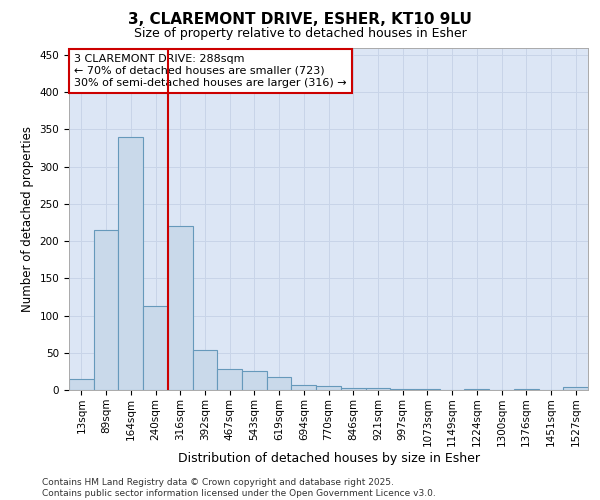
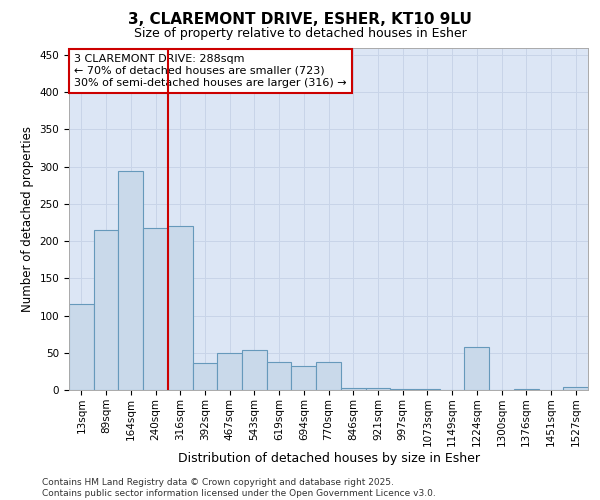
13sqm: 15 -> 116
164sqm: 340 -> 294
240sqm: 113 -> 218
392sqm: 54 -> 36
467sqm: 28 -> 50
543sqm: 25 -> 54
619sqm: 18 -> 38
694sqm: 7 -> 32
770sqm: 5 -> 38
1224sqm: 2 -> 58
